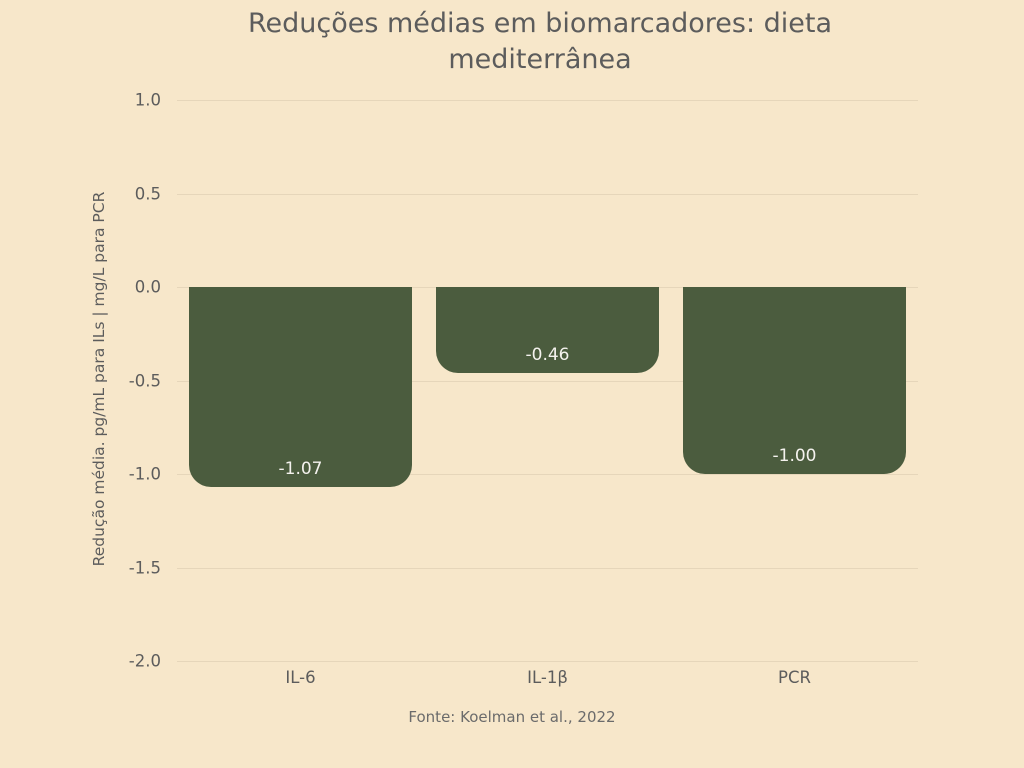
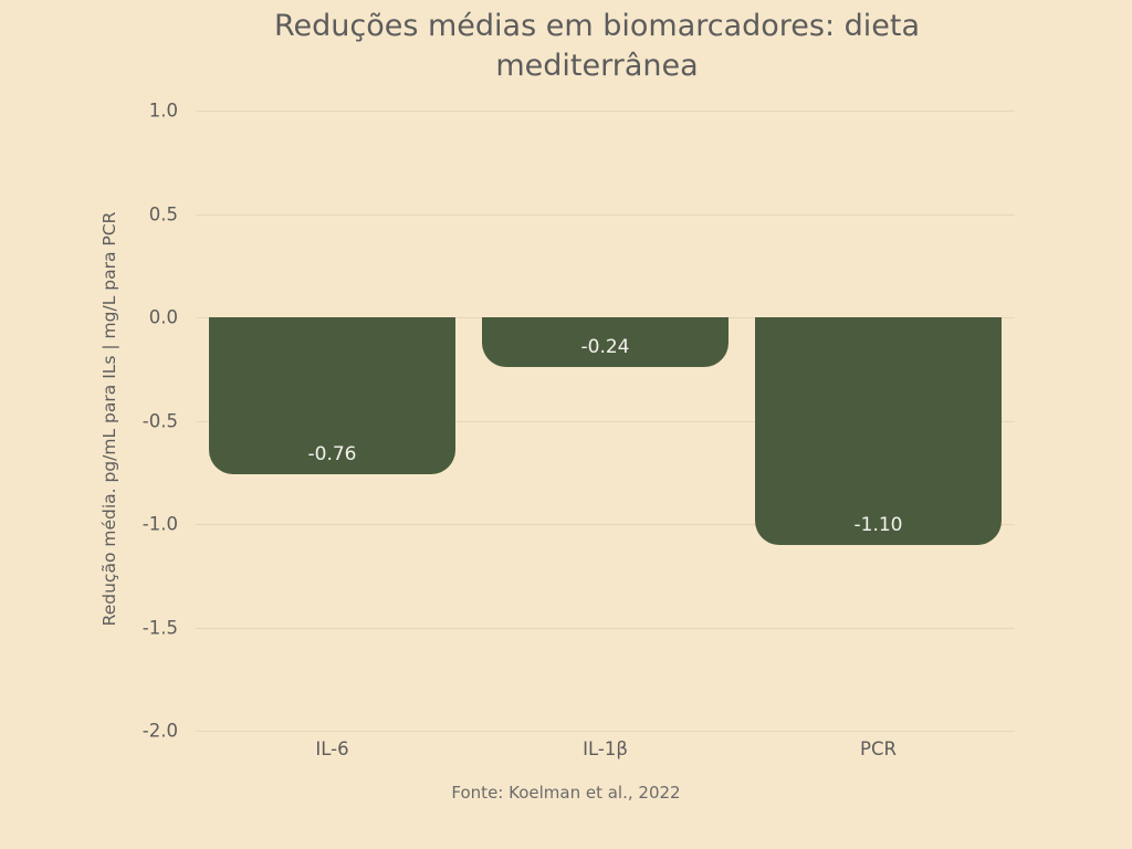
IL-6: -1.07 -> -0.76
IL-1β: -0.46 -> -0.24
PCR: -1.00 -> -1.10
